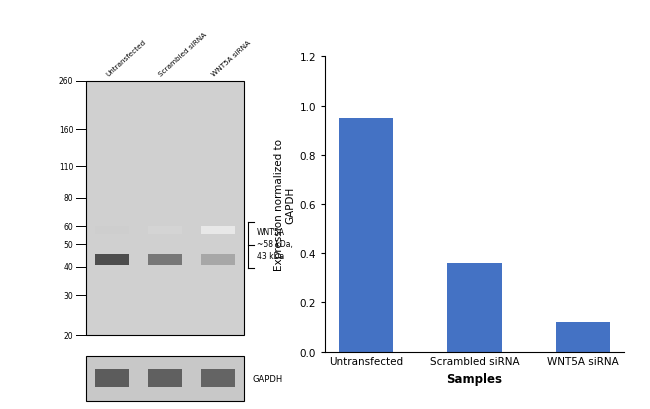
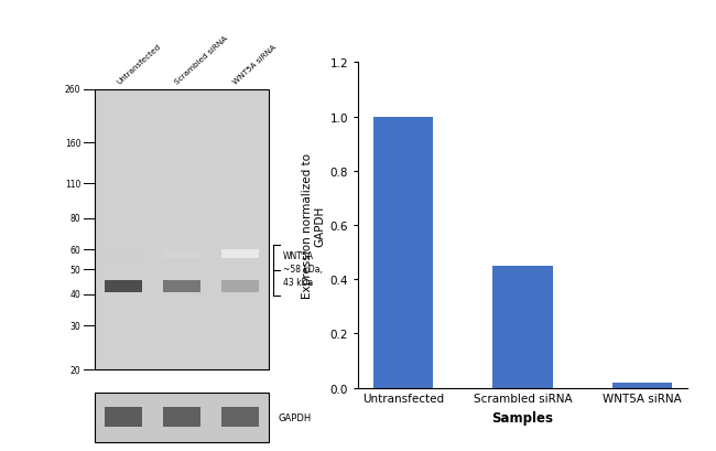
Untransfected: 0.95 -> 1.00
Scrambled siRNA: 0.36 -> 0.45
WNT5A siRNA: 0.12 -> 0.02
